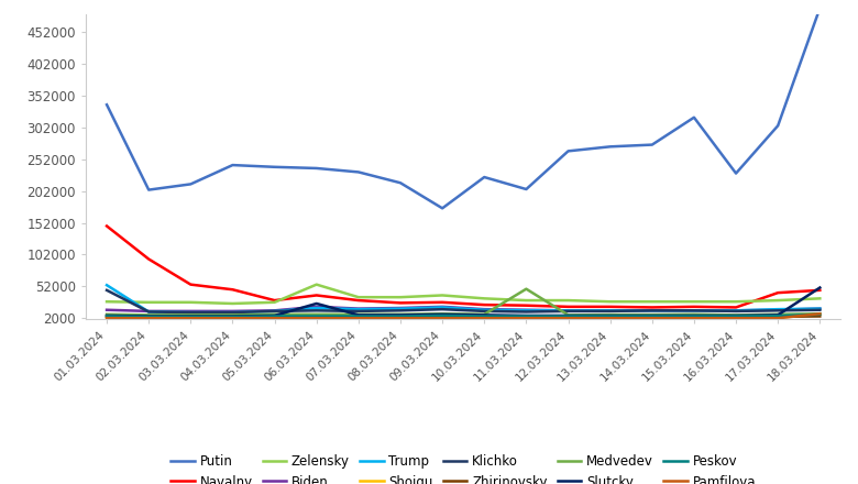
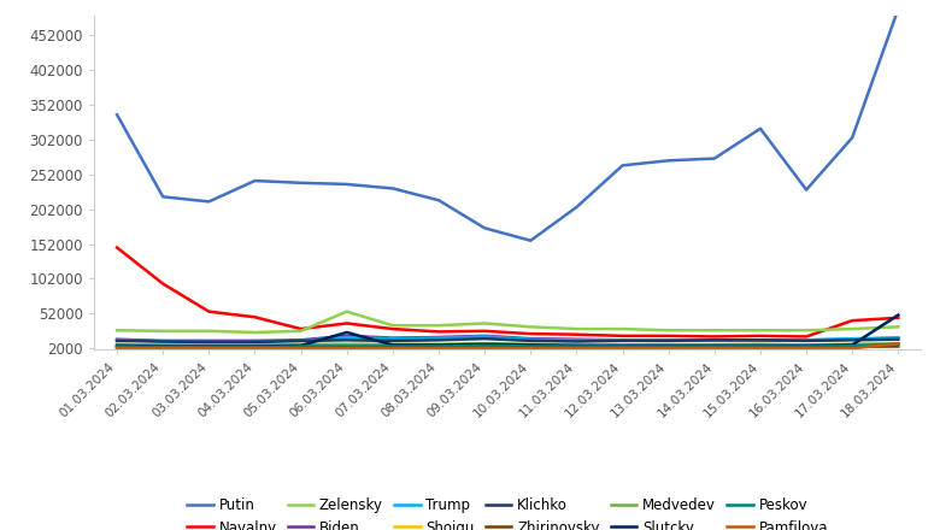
Trump/01.03.2024: 54000 -> 14000
Klichko/01.03.2024: 46000 -> 13000
Putin/02.03.2024: 204000 -> 220000
Putin/10.03.2024: 224000 -> 157000
Medvedev/11.03.2024: 48000 -> 7000
